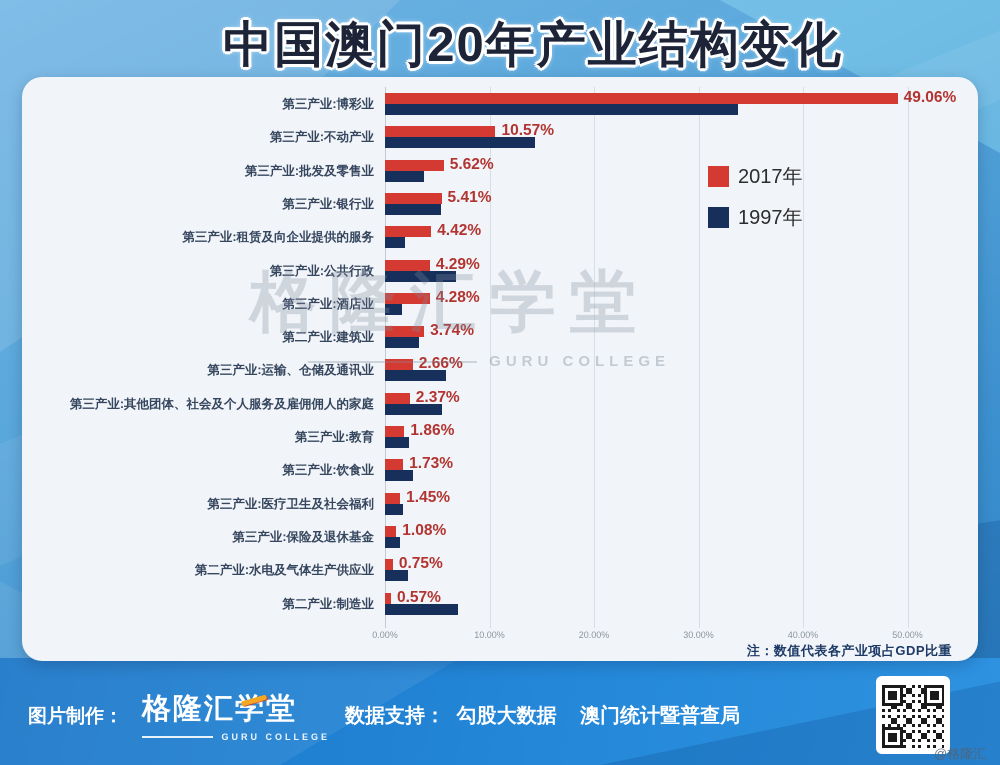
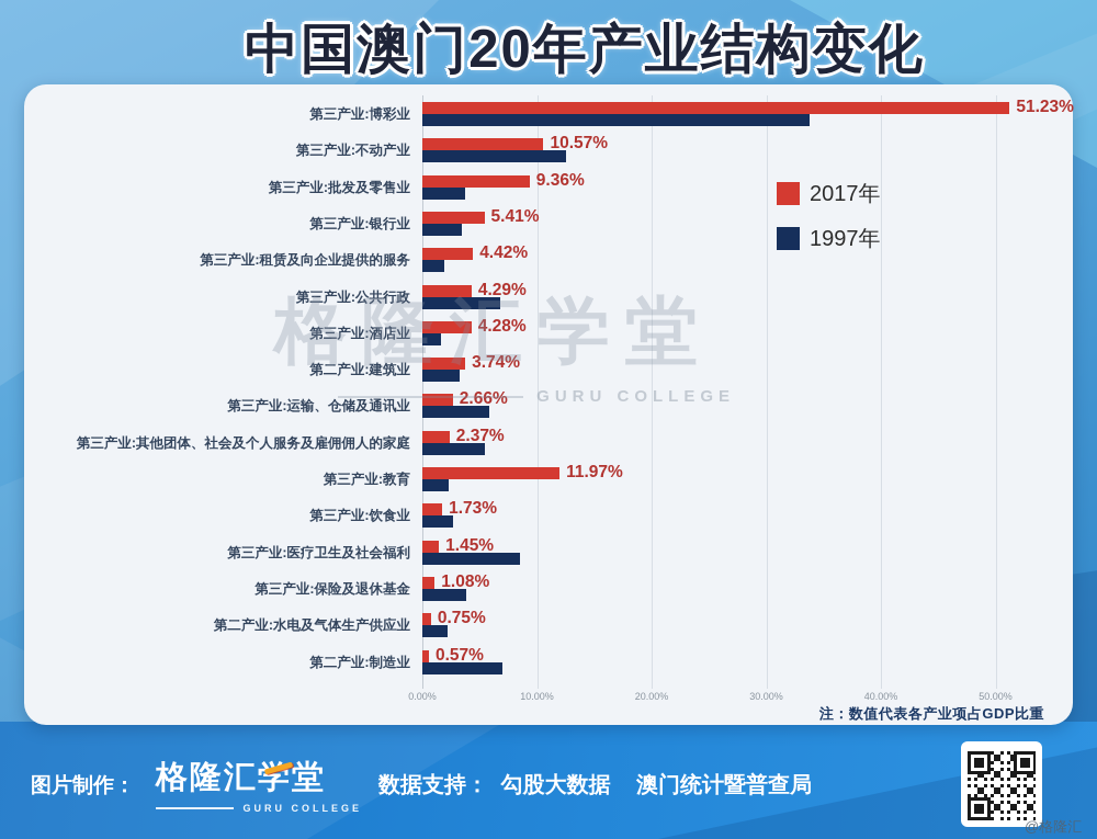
2017年/第三产业:博彩业: 49.06% -> 51.23%
1997年/第三产业:不动产业: 14.4% -> 12.5%
2017年/第三产业:批发及零售业: 5.62% -> 9.36%
1997年/第三产业:银行业: 5.4% -> 3.4%
2017年/第三产业:教育: 1.86% -> 11.97%
1997年/第三产业:医疗卫生及社会福利: 1.7% -> 8.5%
1997年/第三产业:保险及退休基金: 1.4% -> 3.8%
